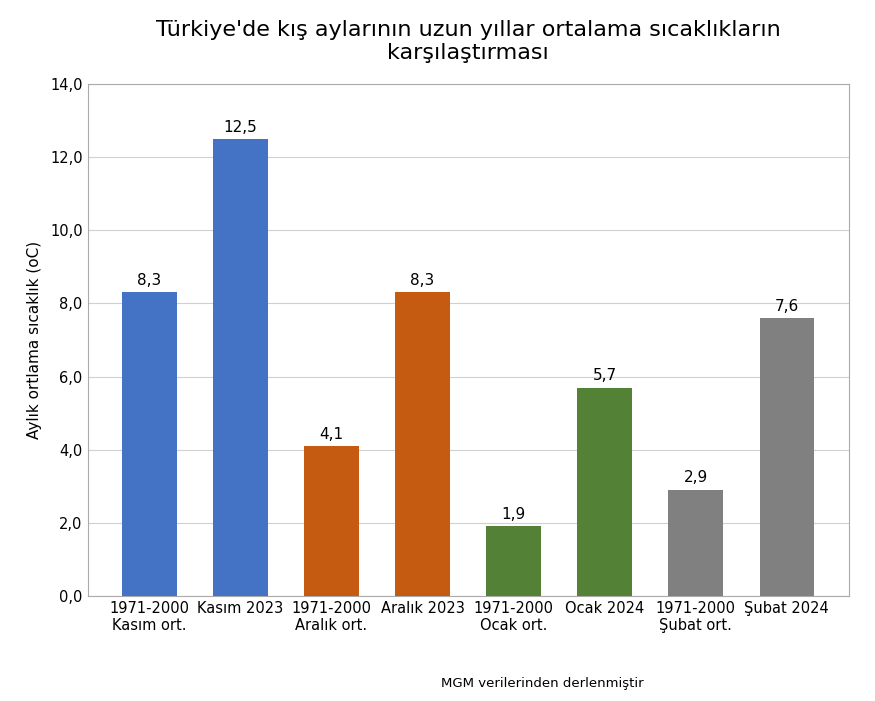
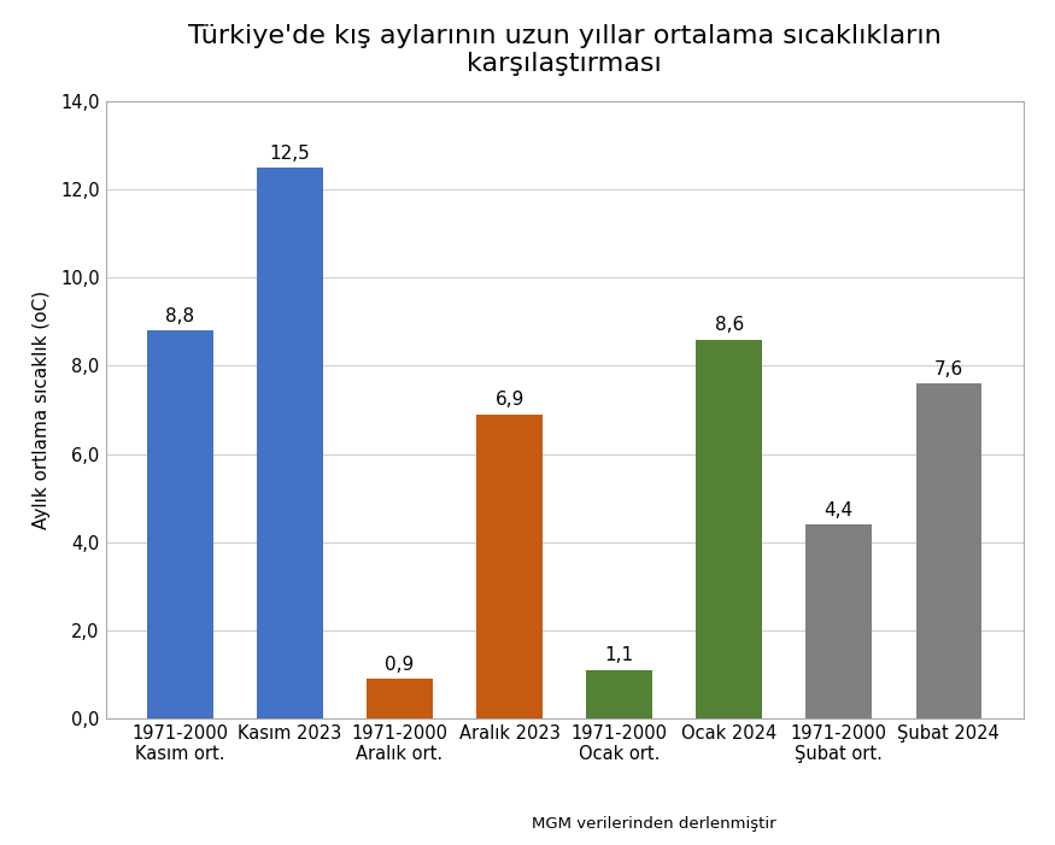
1971-2000 Kasım ort.: 8,3 -> 8,8
1971-2000 Aralık ort.: 4,1 -> 0,9
Aralık 2023: 8,3 -> 6,9
1971-2000 Ocak ort.: 1,9 -> 1,1
Ocak 2024: 5,7 -> 8,6
1971-2000 Şubat ort.: 2,9 -> 4,4
